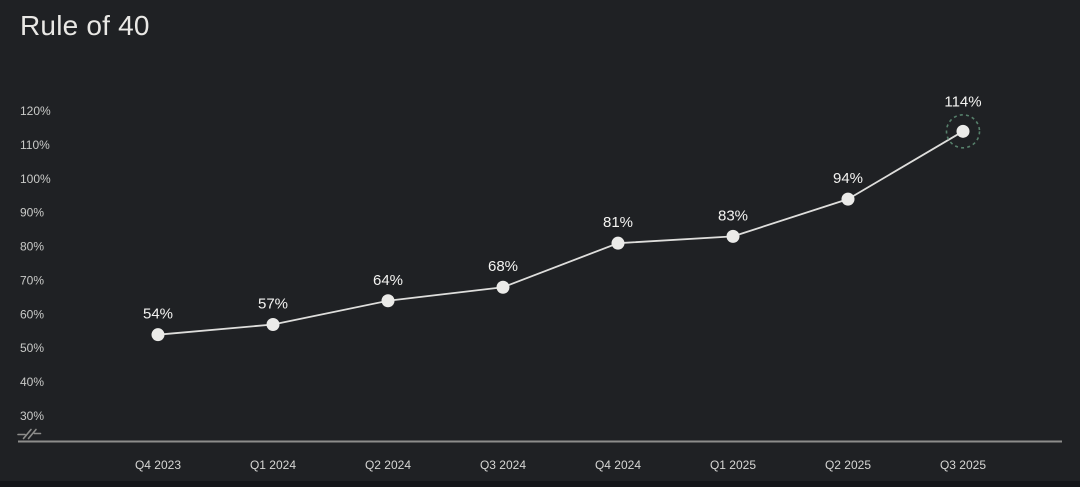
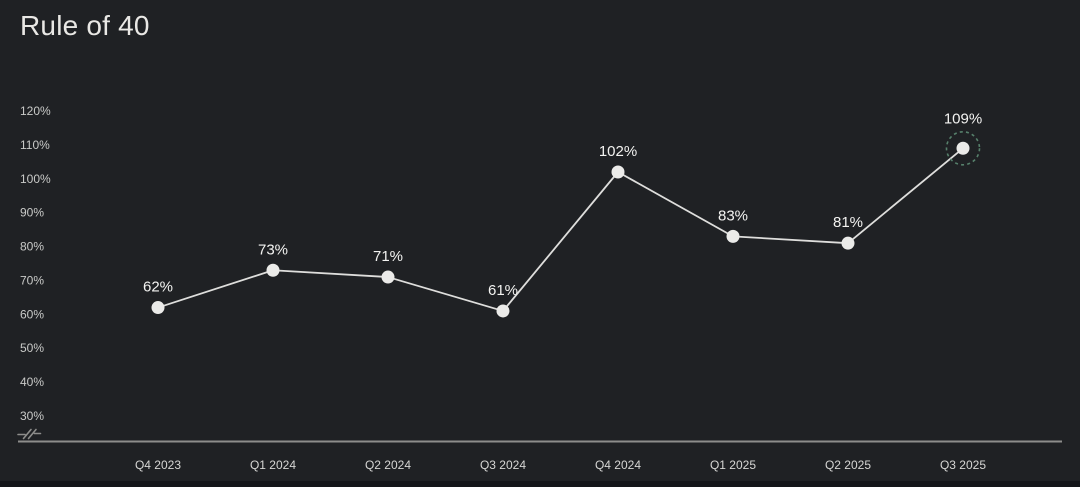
Q4 2023: 54% -> 62%
Q1 2024: 57% -> 73%
Q2 2024: 64% -> 71%
Q3 2024: 68% -> 61%
Q4 2024: 81% -> 102%
Q2 2025: 94% -> 81%
Q3 2025: 114% -> 109%
